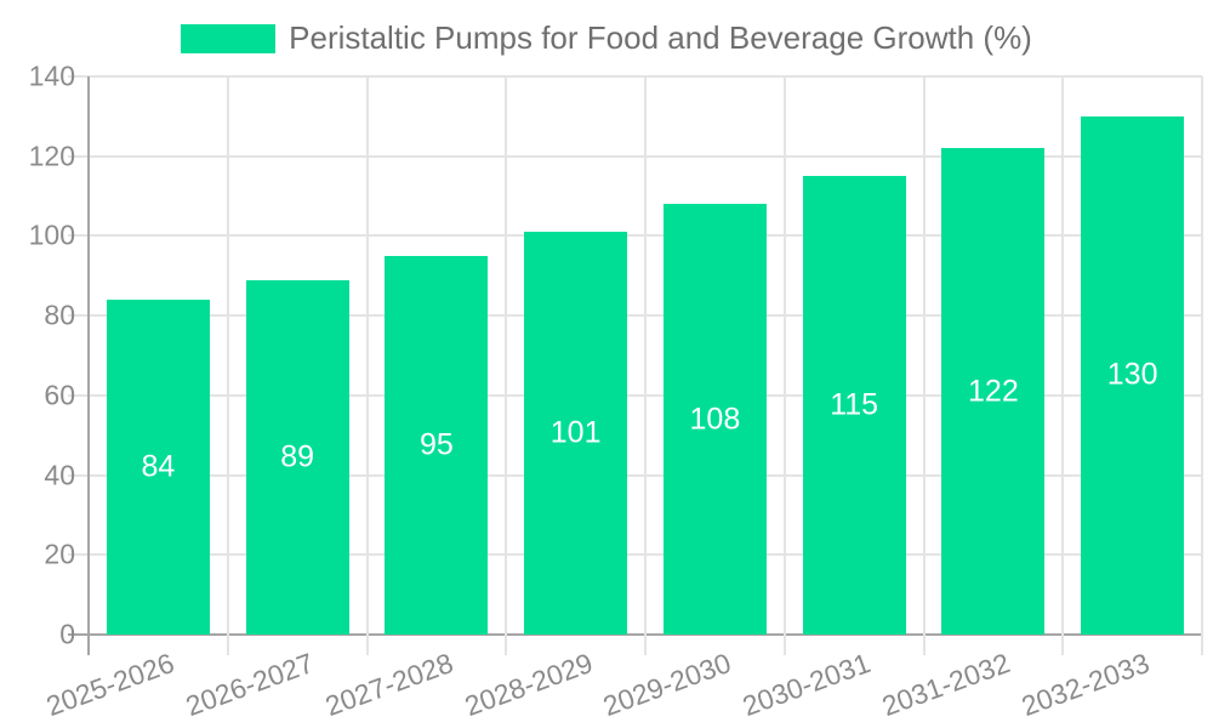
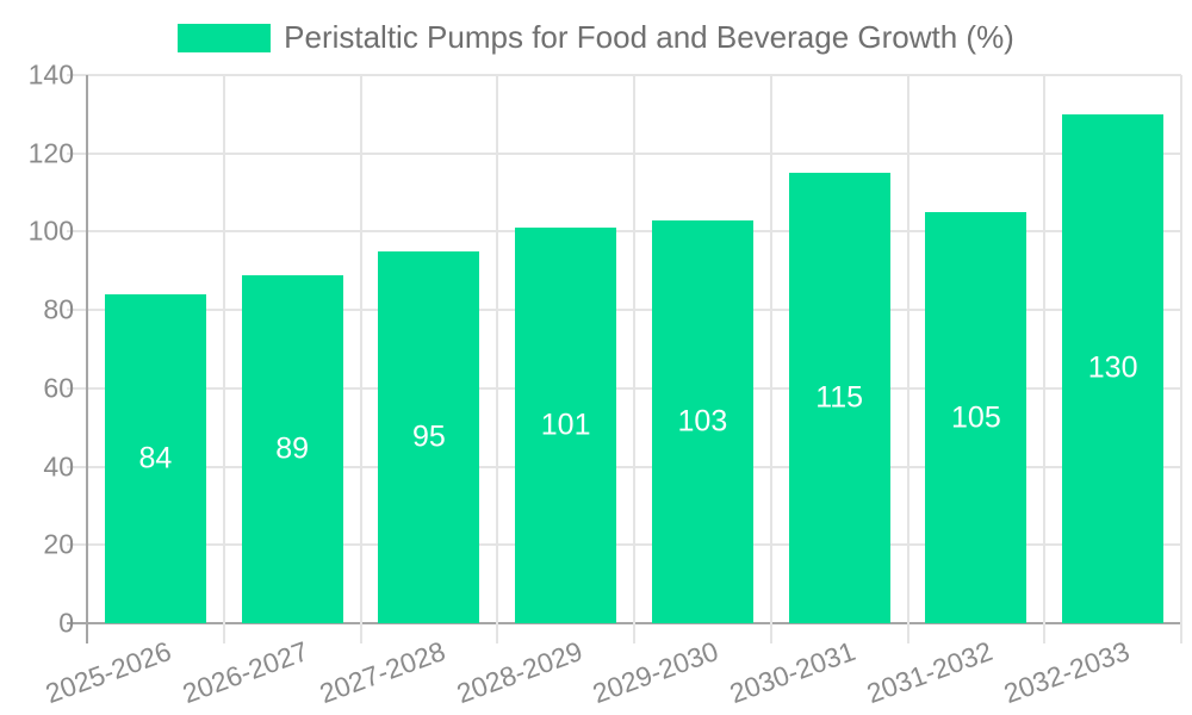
2029-2030: 108 -> 103
2031-2032: 122 -> 105
